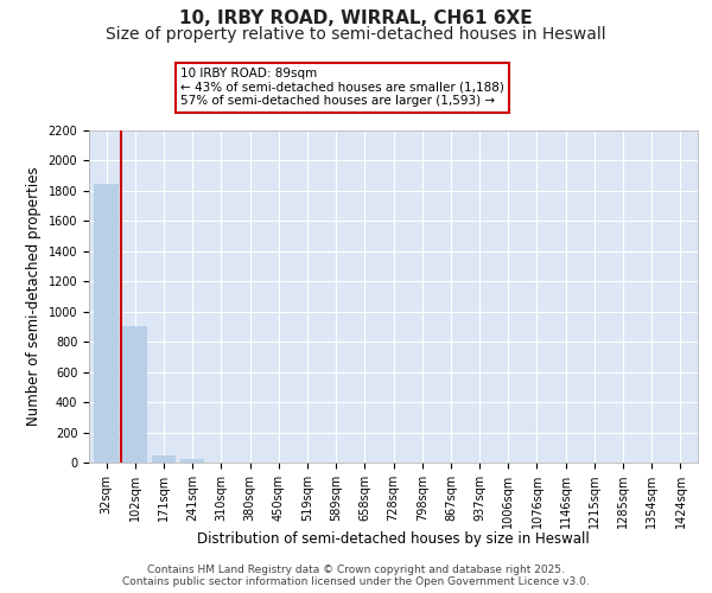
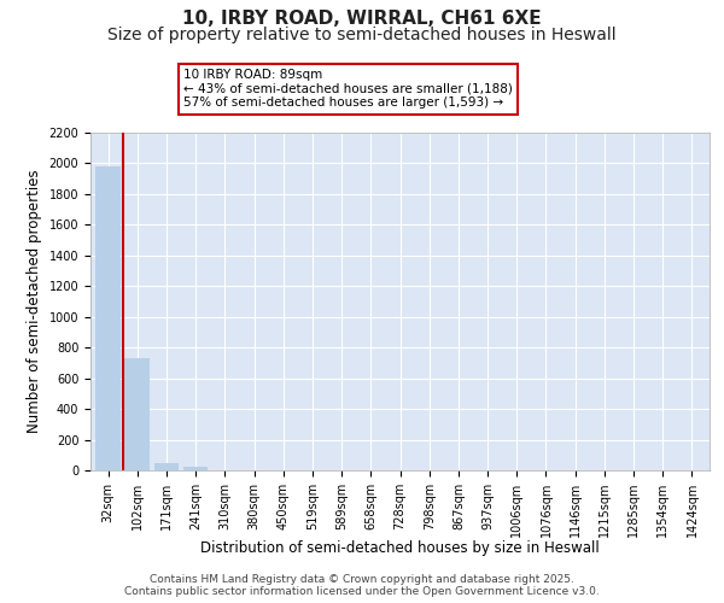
32sqm: 1850 -> 1980
102sqm: 900 -> 730
